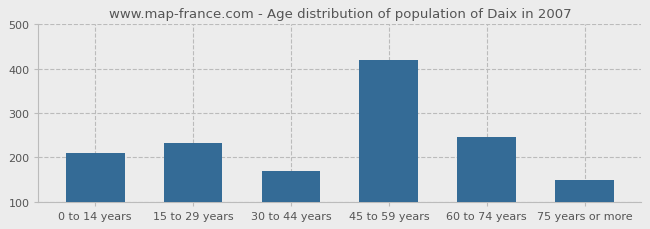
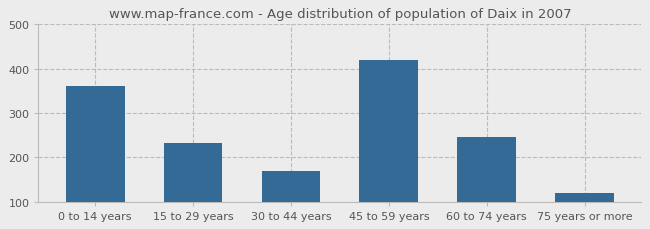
0 to 14 years: 210 -> 360
75 years or more: 149 -> 120
